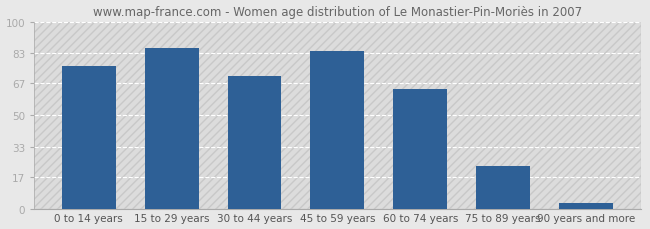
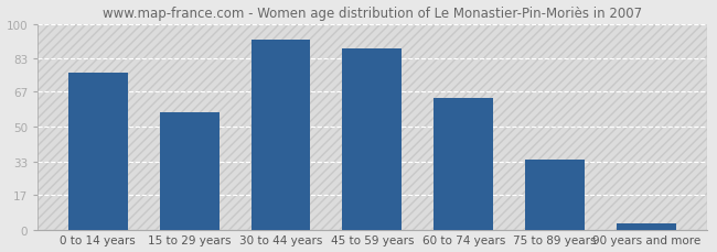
15 to 29 years: 86 -> 57
30 to 44 years: 71 -> 92
45 to 59 years: 84 -> 88
75 to 89 years: 23 -> 34
